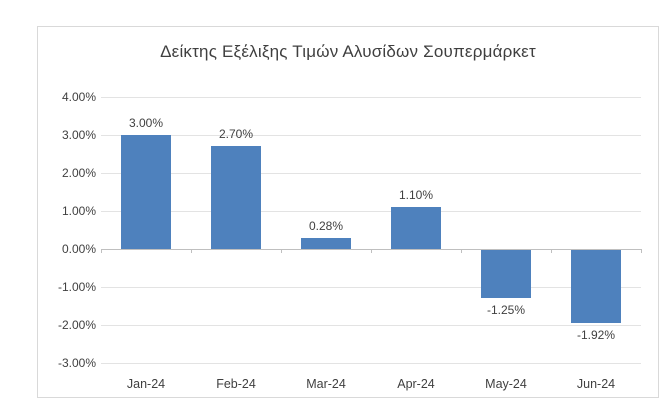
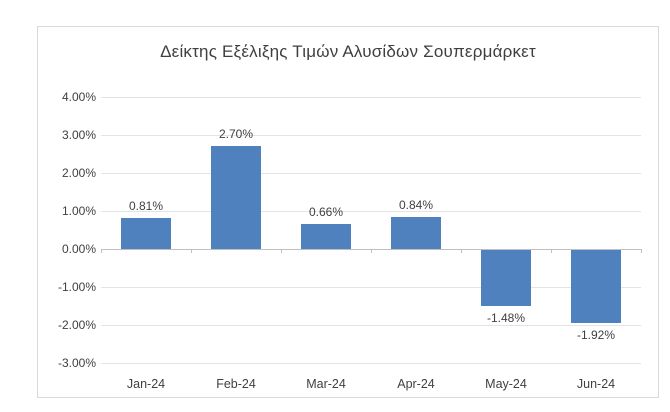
Jan-24: 3.00% -> 0.81%
Mar-24: 0.28% -> 0.66%
Apr-24: 1.10% -> 0.84%
May-24: -1.25% -> -1.48%
